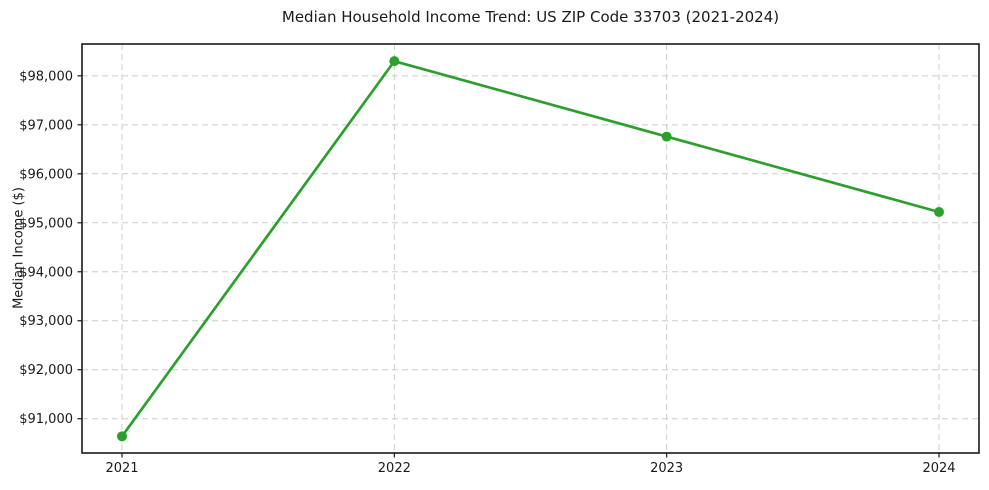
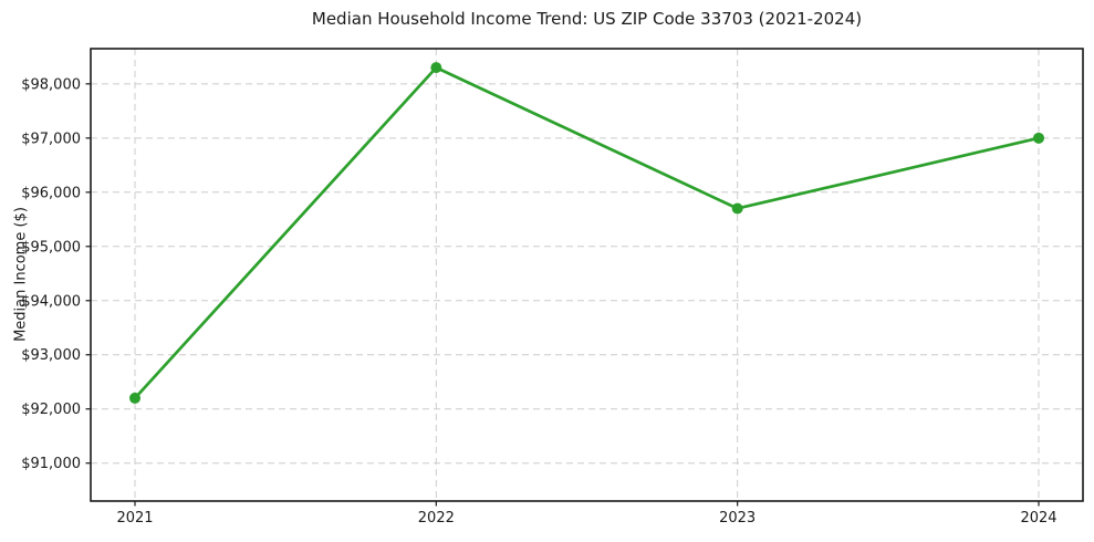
2021: $90600 -> $92200
2023: $96800 -> $95700
2024: $95200 -> $97000
